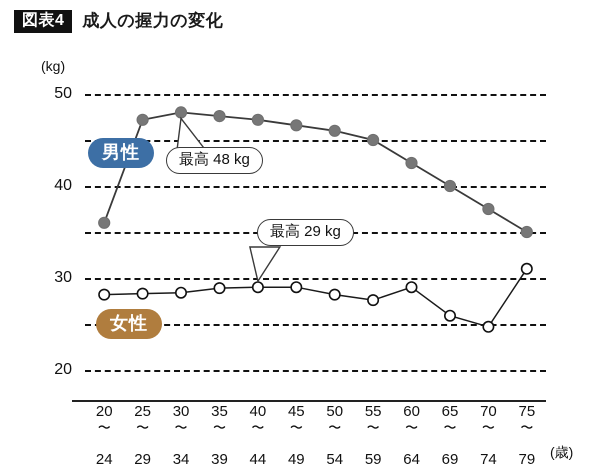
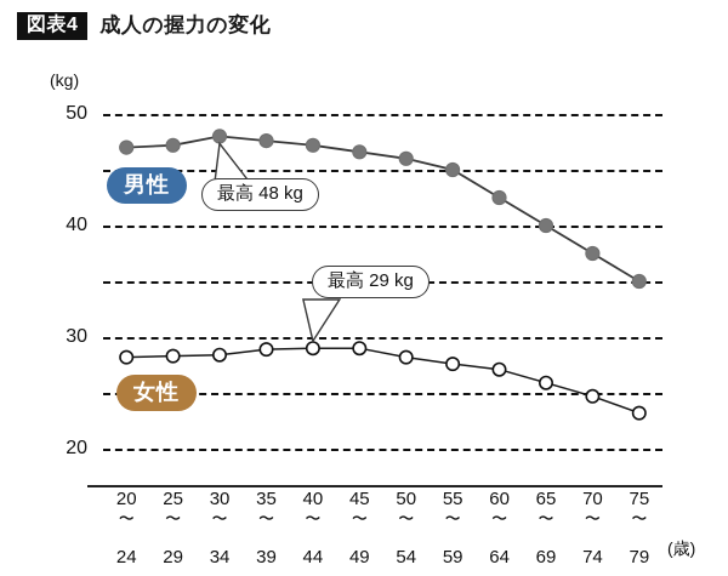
男性/20〜24: 36 -> 47
女性/60〜64: 29 -> 27
女性/75〜79: 31 -> 23
